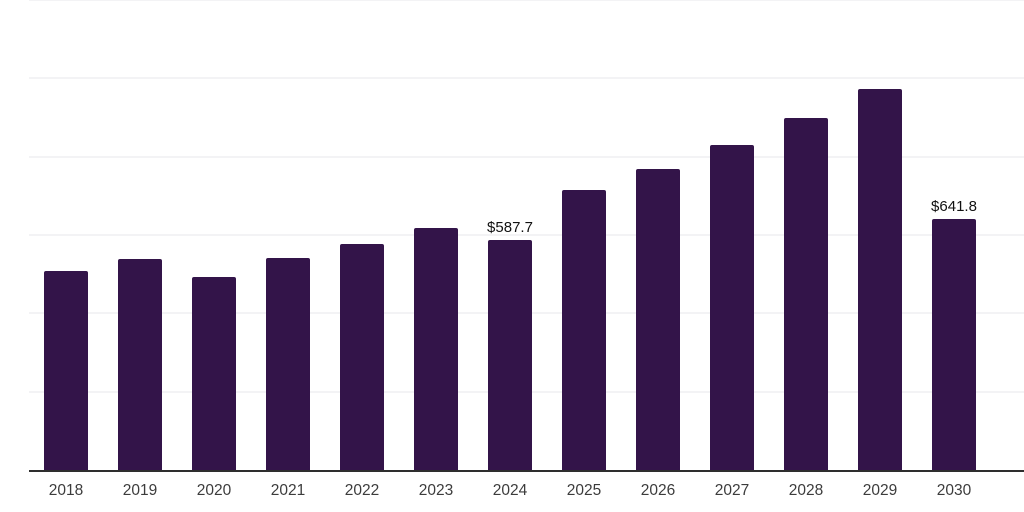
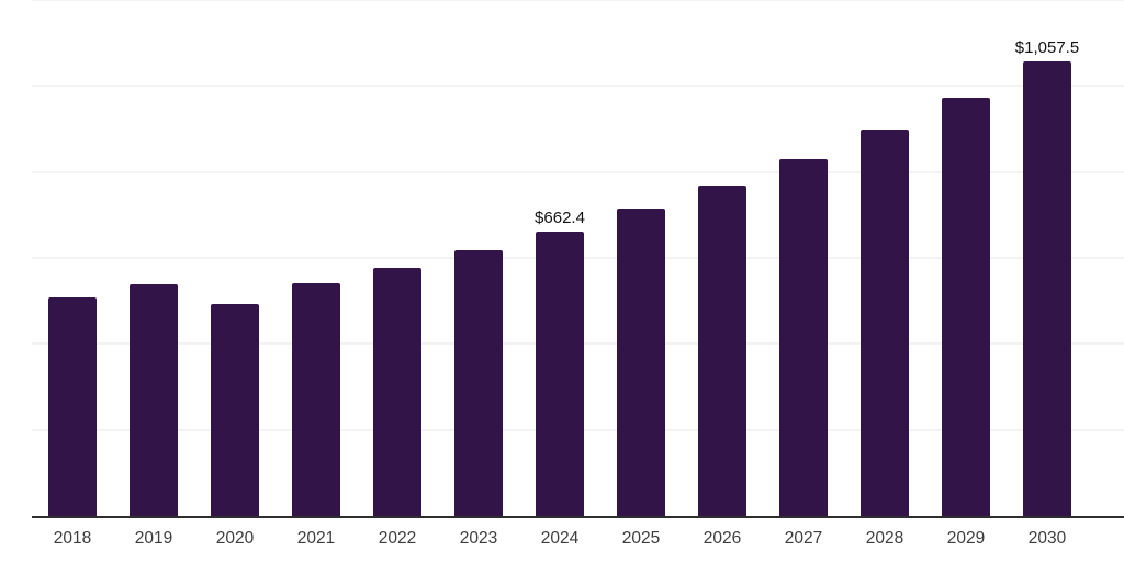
2024: $587.7 -> $662.4
2030: $641.8 -> $1,057.5
